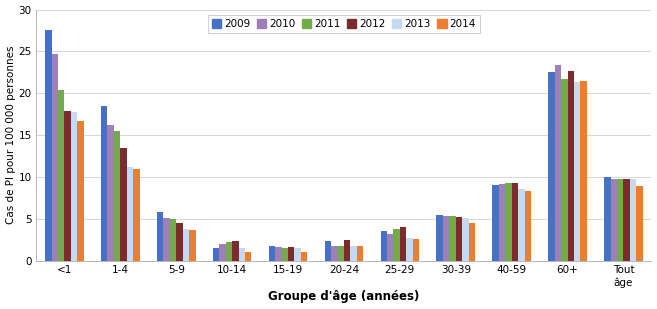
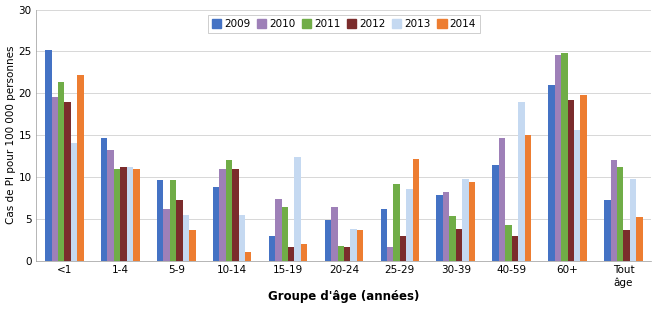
2009/<1: 27.5 -> 25.2
2010/<1: 24.7 -> 19.6
2011/<1: 20.4 -> 21.4
2012/<1: 17.9 -> 19.0
2013/<1: 17.7 -> 14.0
2014/<1: 16.7 -> 22.2
2009/1-4: 18.5 -> 14.6
2010/1-4: 16.2 -> 13.2
2011/1-4: 15.5 -> 11.0
2012/1-4: 13.5 -> 11.2
2009/5-9: 5.8 -> 9.6
2010/5-9: 5.1 -> 6.2
2011/5-9: 5.0 -> 9.6
2012/5-9: 4.5 -> 7.2
2013/5-9: 3.8 -> 5.4
2009/10-14: 1.5 -> 8.8
2010/10-14: 2.0 -> 11.0
2011/10-14: 2.2 -> 12.0
2012/10-14: 2.4 -> 11.0
2013/10-14: 1.5 -> 5.4
2009/15-19: 1.7 -> 3.0
2010/15-19: 1.6 -> 7.4
2011/15-19: 1.5 -> 6.4
2013/15-19: 1.5 -> 12.4
2014/15-19: 1.0 -> 2.0
2009/20-24: 2.4 -> 4.8
2010/20-24: 1.8 -> 6.4
2012/20-24: 2.5 -> 1.6
2013/20-24: 1.7 -> 3.8
2014/20-24: 1.8 -> 3.6
2009/25-29: 3.5 -> 6.2
2010/25-29: 3.2 -> 1.6
2011/25-29: 3.8 -> 9.2
2012/25-29: 4.0 -> 3.0
2013/25-29: 2.7 -> 8.6
2014/25-29: 2.6 -> 12.2
2009/30-39: 5.4 -> 7.8
2010/30-39: 5.3 -> 8.2
2012/30-39: 5.2 -> 3.8
2013/30-39: 5.1 -> 9.8
2014/30-39: 4.5 -> 9.4
2009/40-59: 9.0 -> 11.4
2010/40-59: 9.2 -> 14.6
2011/40-59: 9.3 -> 4.2
2012/40-59: 9.3 -> 3.0
2013/40-59: 8.5 -> 19.0
2014/40-59: 8.3 -> 15.0
2009/60+: 22.5 -> 21.0
2010/60+: 23.4 -> 24.6
2011/60+: 21.7 -> 24.8
2012/60+: 22.6 -> 19.2
2013/60+: 21.4 -> 15.6
2014/60+: 21.5 -> 19.8
2009/Tout âge: 10.0 -> 7.2
2010/Tout âge: 9.8 -> 12.0
2011/Tout âge: 9.8 -> 11.2
2012/Tout âge: 9.8 -> 3.6
2014/Tout âge: 8.9 -> 5.2
